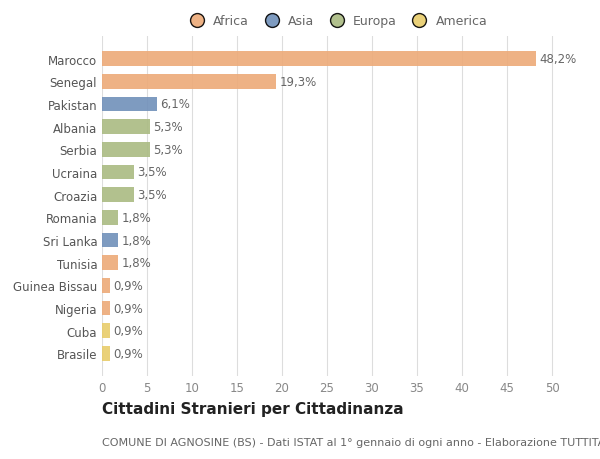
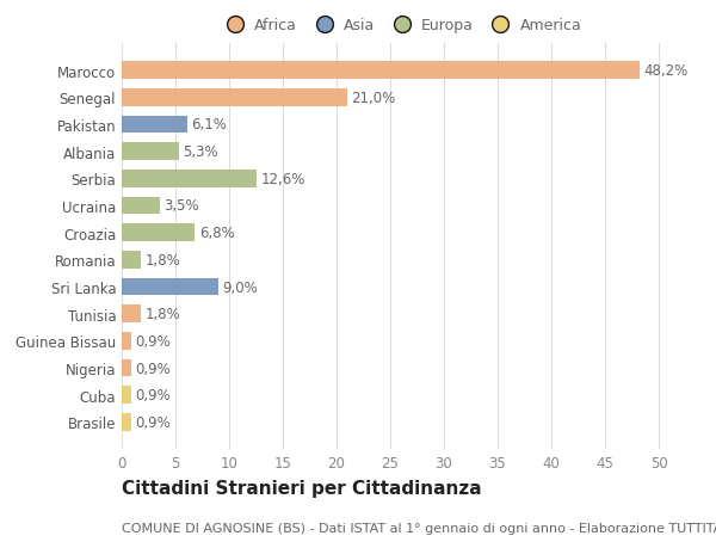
Senegal: 19,3% -> 21,0%
Serbia: 5,3% -> 12,6%
Croazia: 3,5% -> 6,8%
Sri Lanka: 1,8% -> 9,0%
